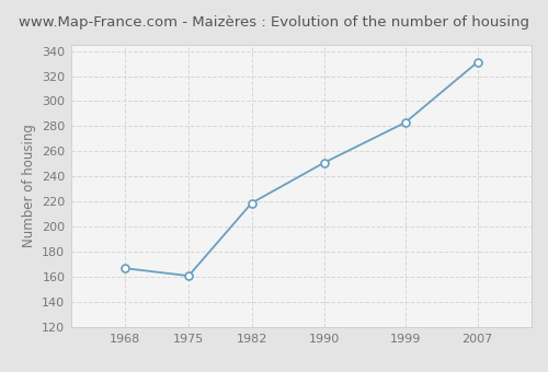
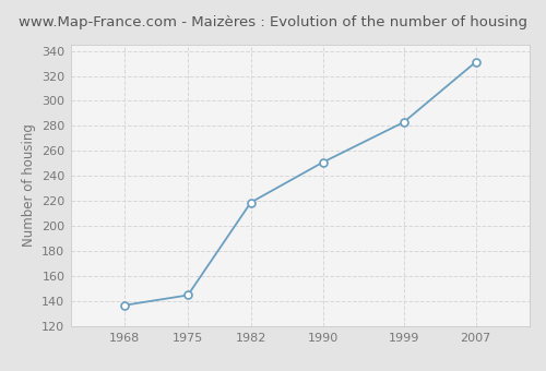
1968: 167 -> 137
1975: 161 -> 145
